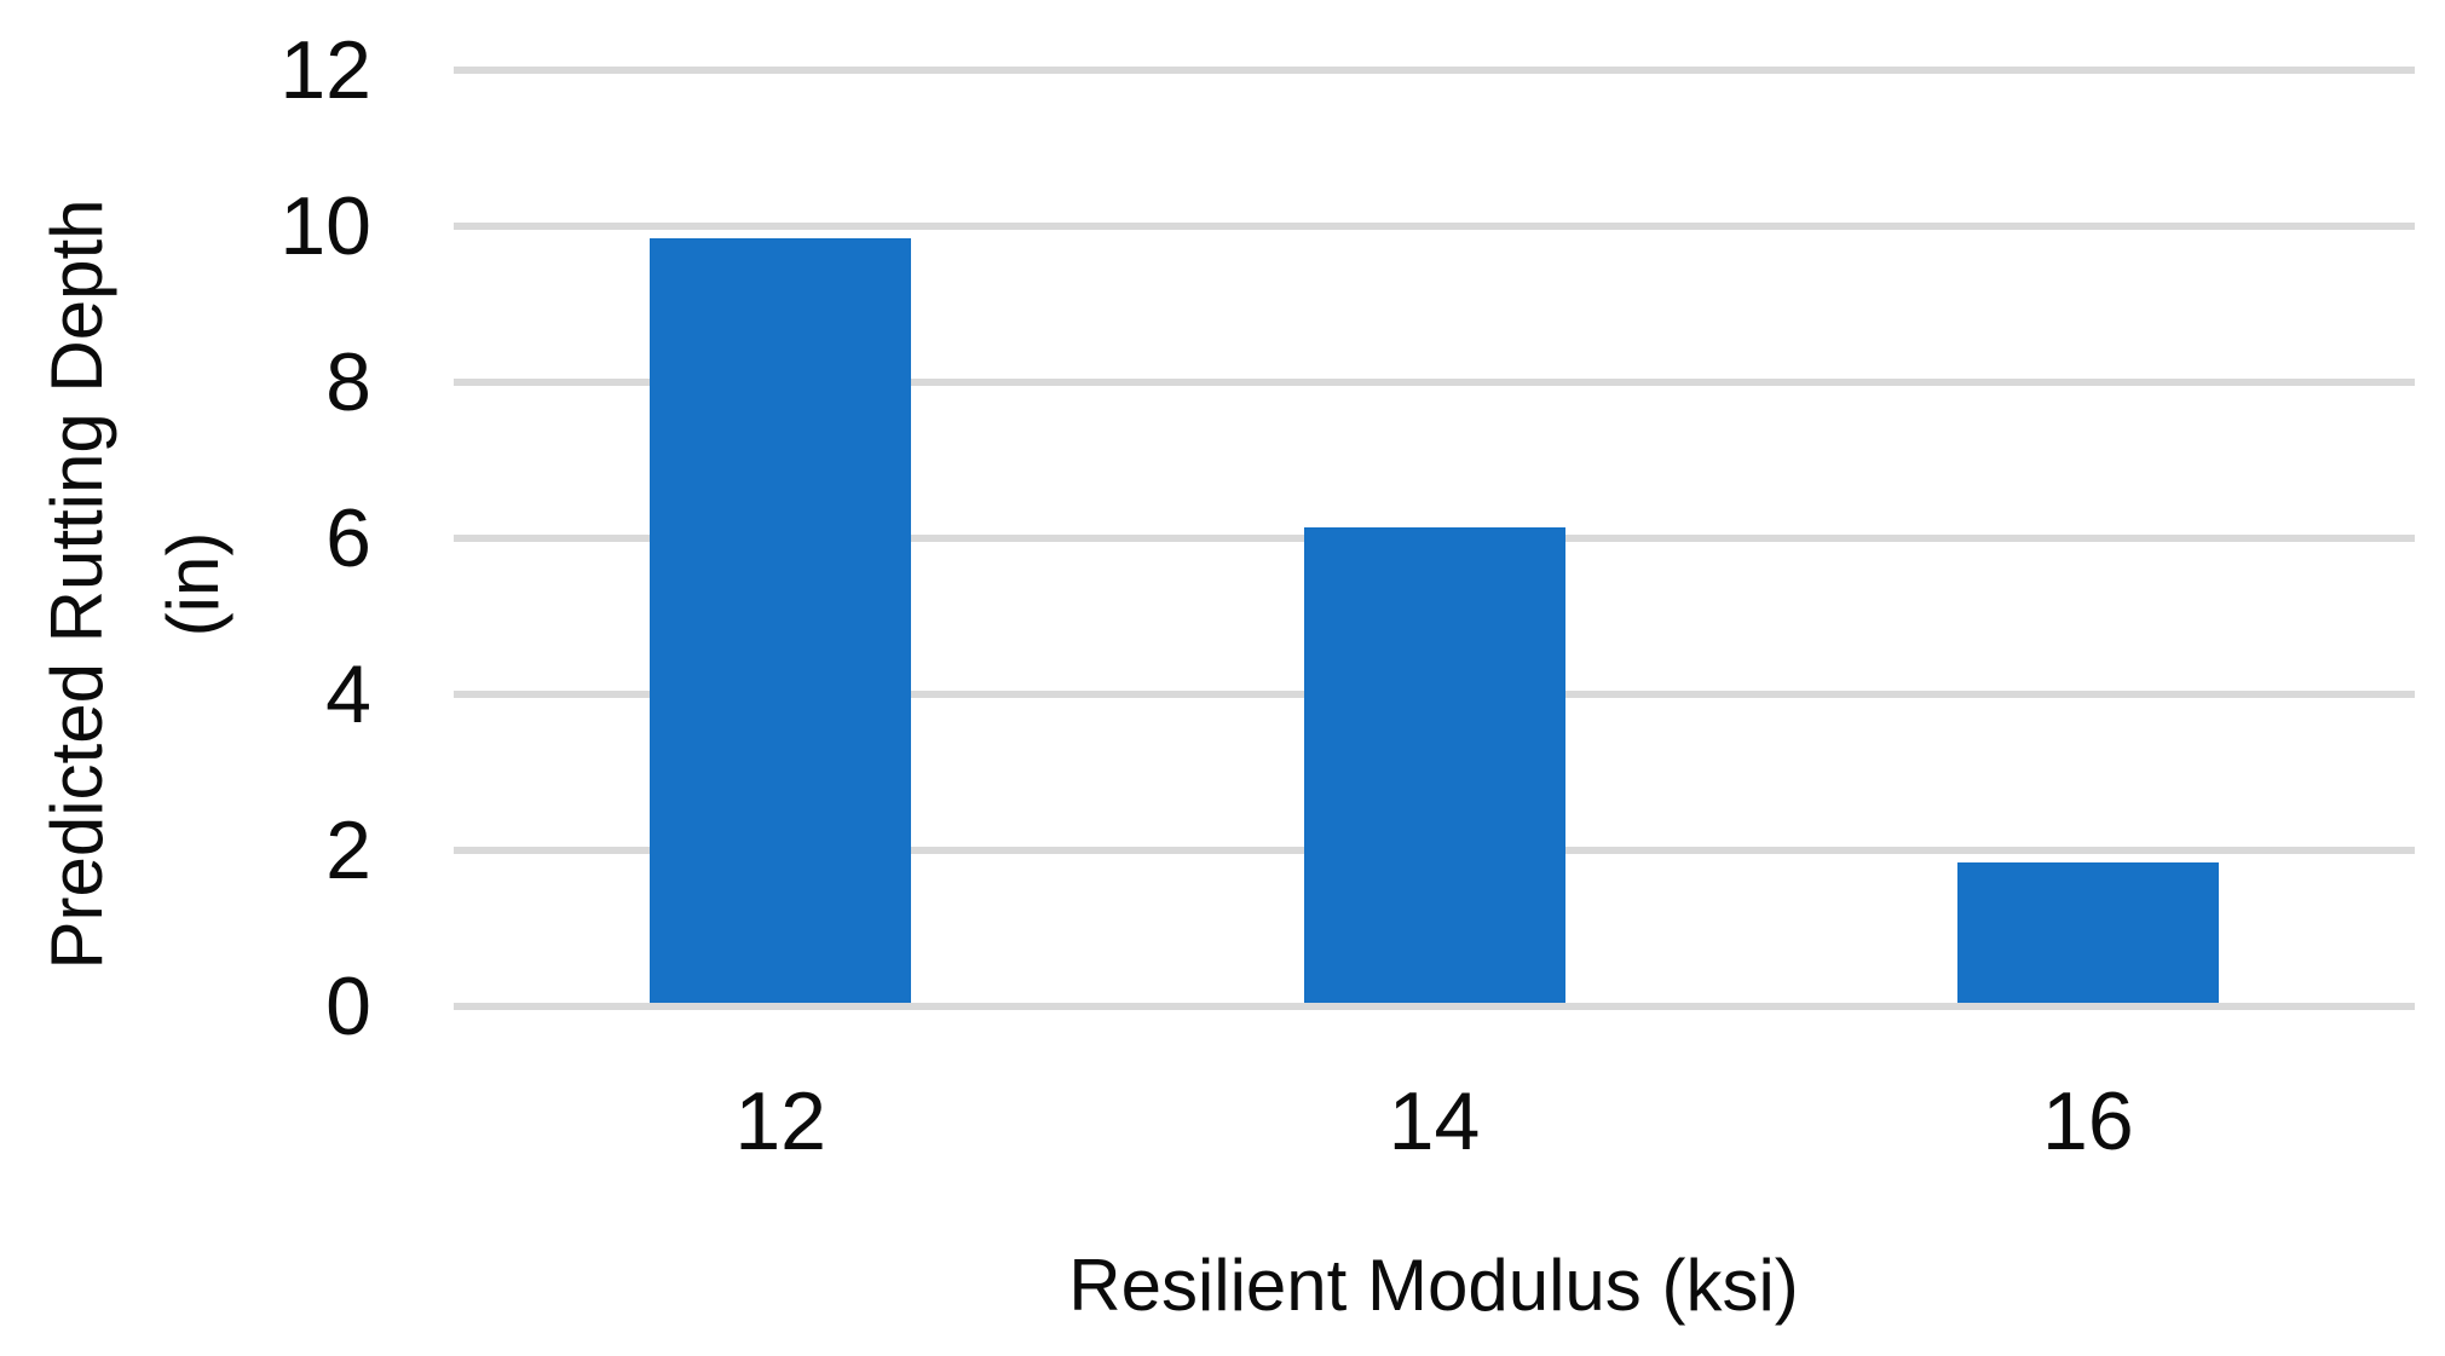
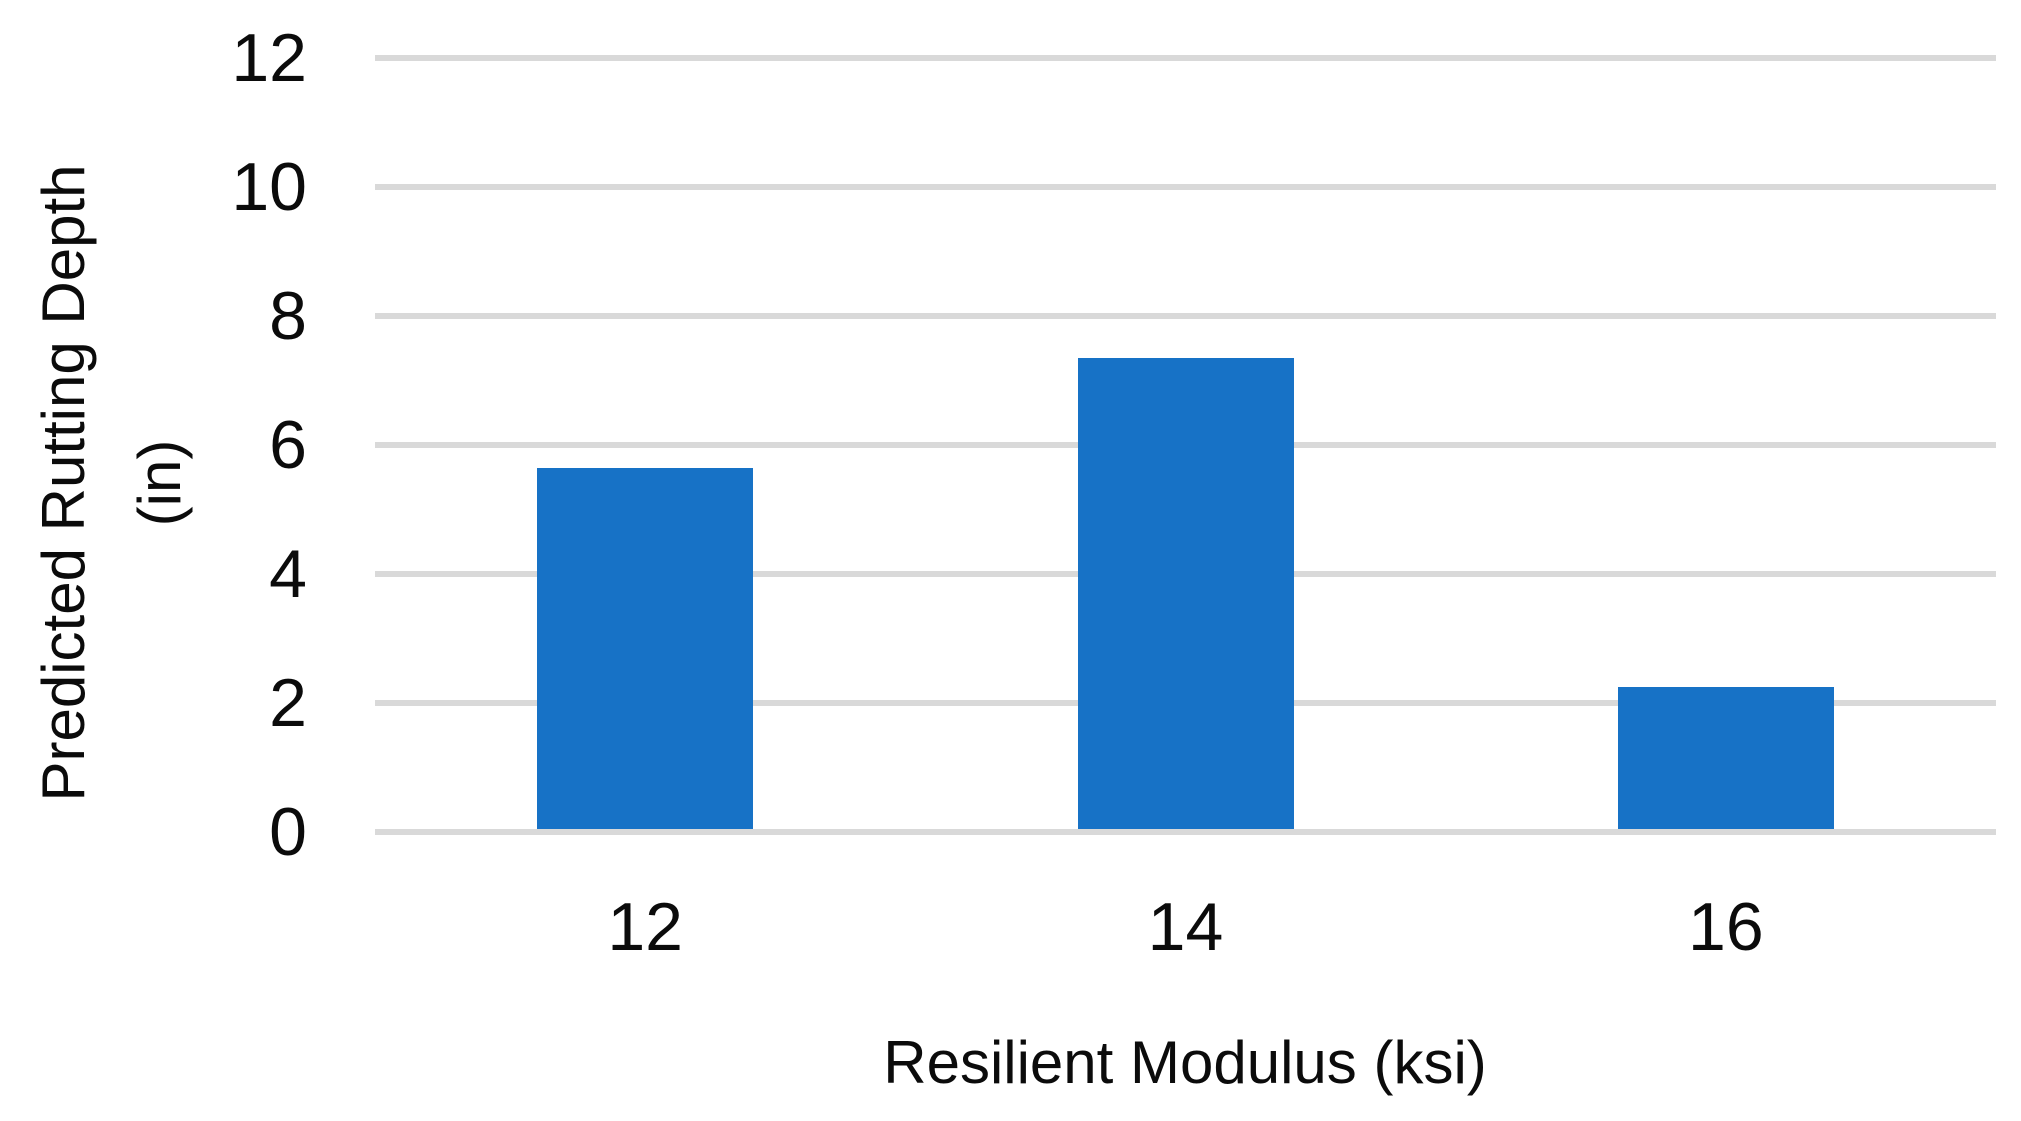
12: 9.8 -> 5.6
14: 6.1 -> 7.3
16: 1.8 -> 2.2
